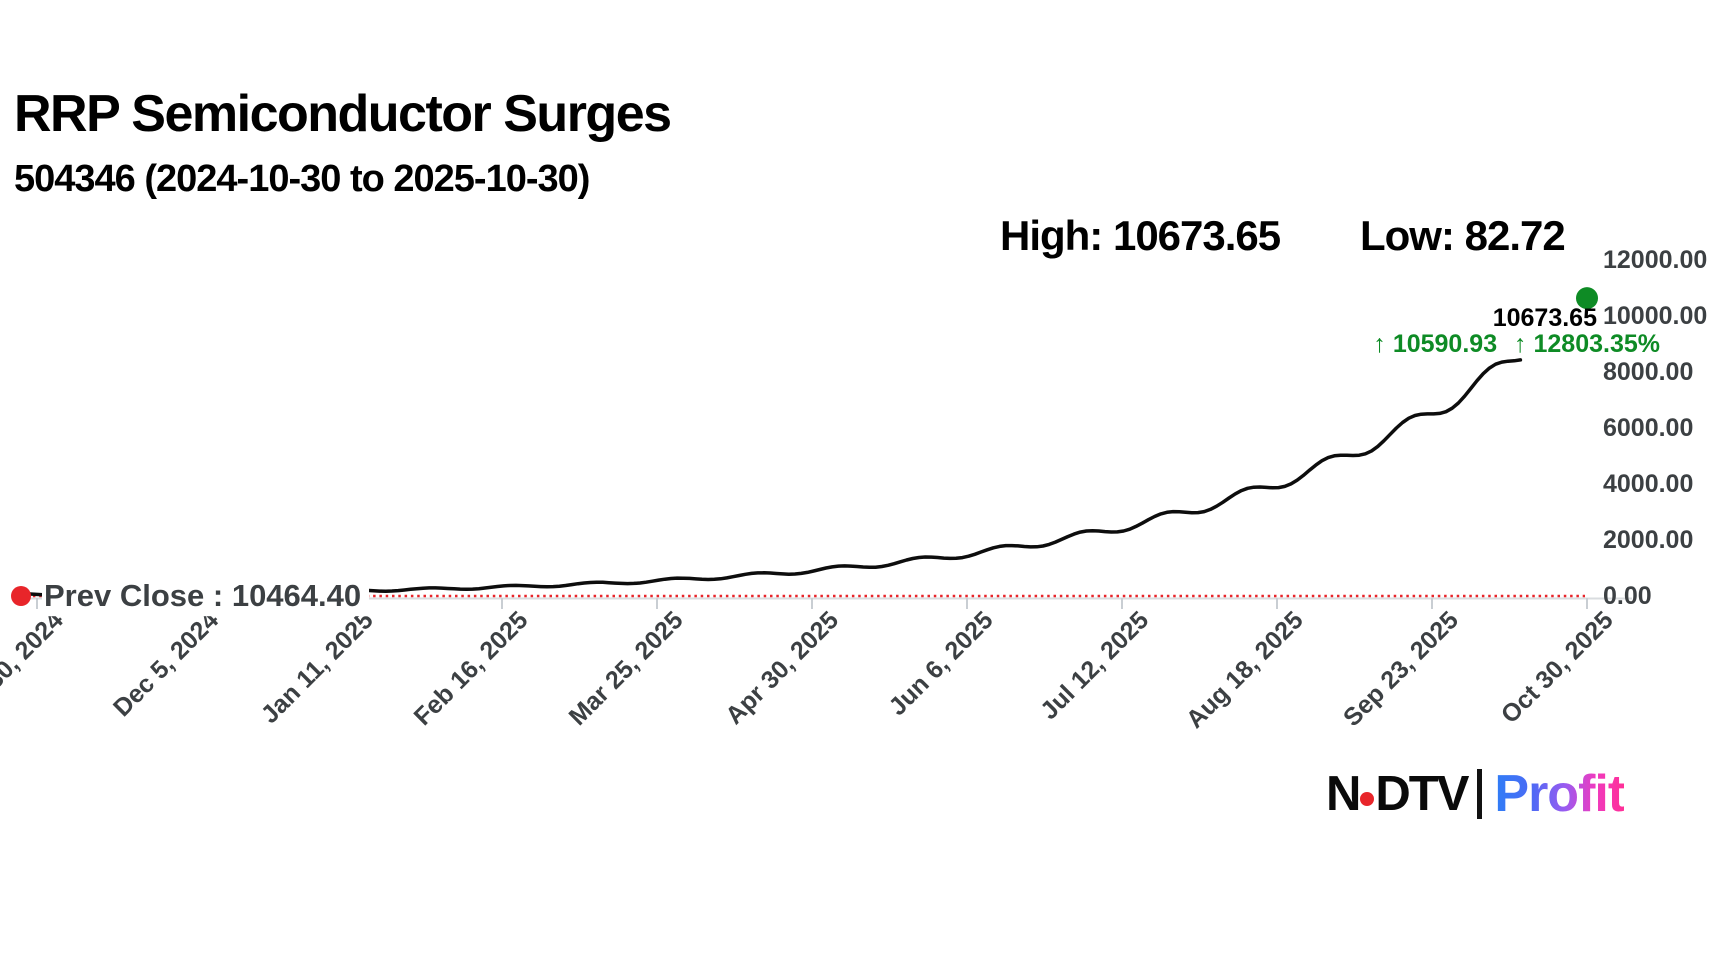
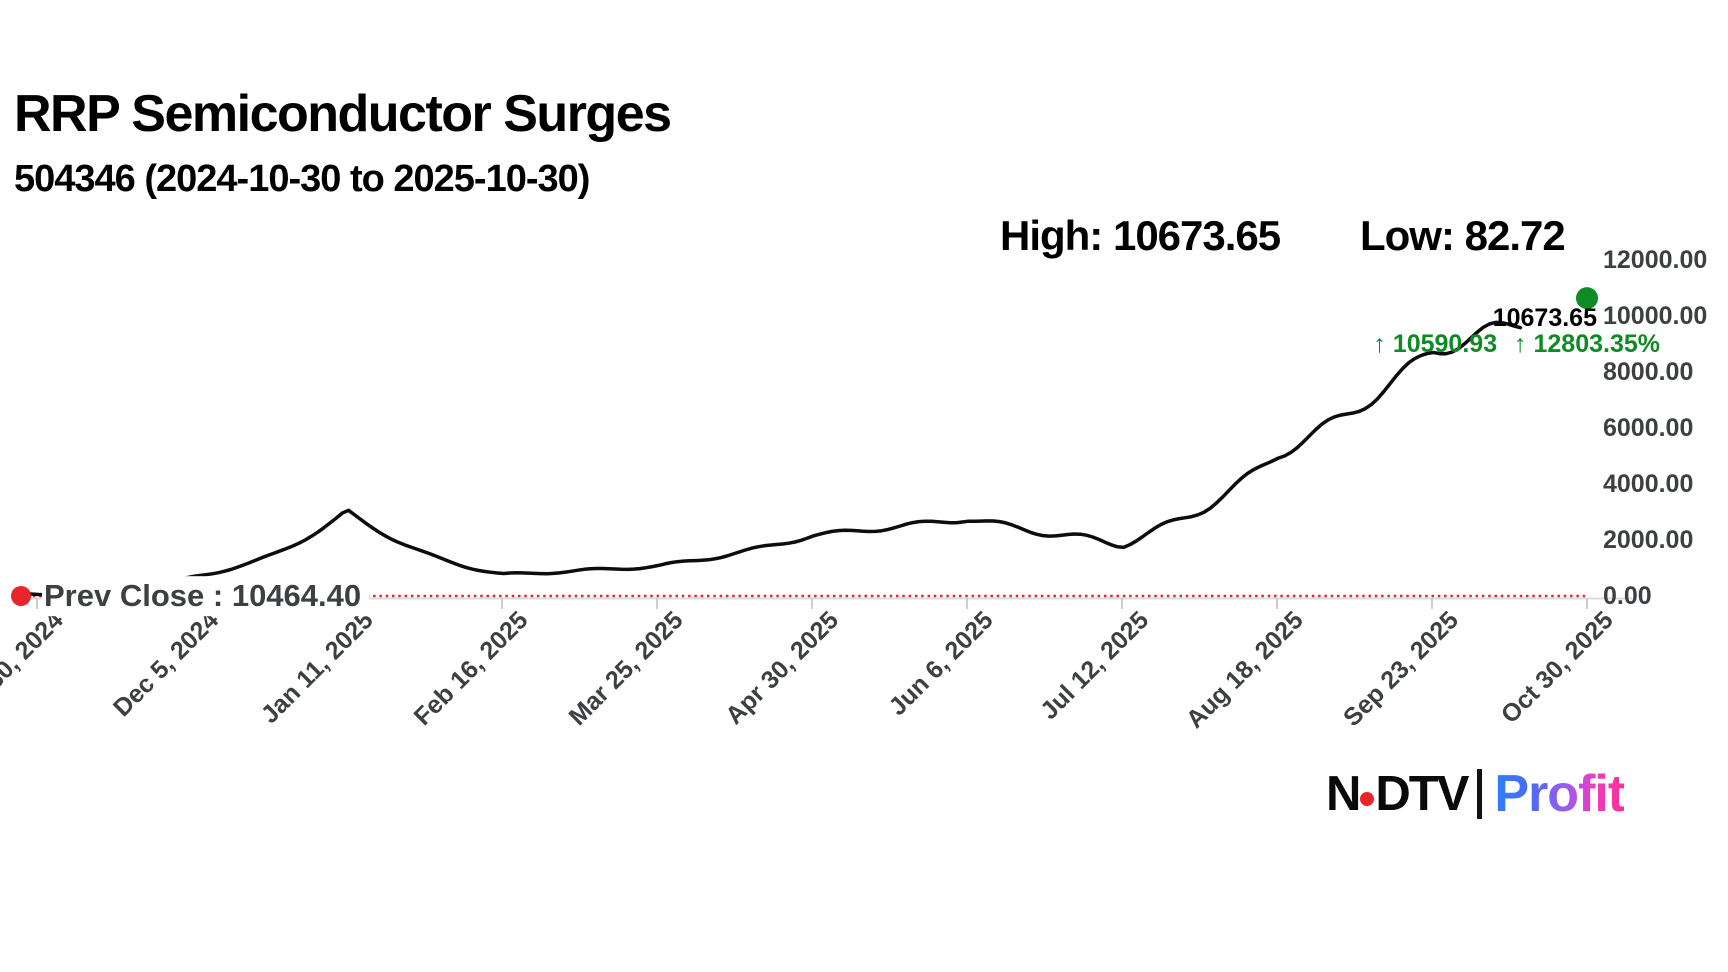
Dec 5, 2024: 100 -> 700
Jan 11, 2025: 200 -> 3100
Feb 16, 2025: 400 -> 800
Mar 25, 2025: 600 -> 1100
Apr 30, 2025: 900 -> 2200
Jun 6, 2025: 1500 -> 2800
Jul 12, 2025: 2500 -> 1900
Aug 18, 2025: 4100 -> 5100
Sep 23, 2025: 6600 -> 8800
